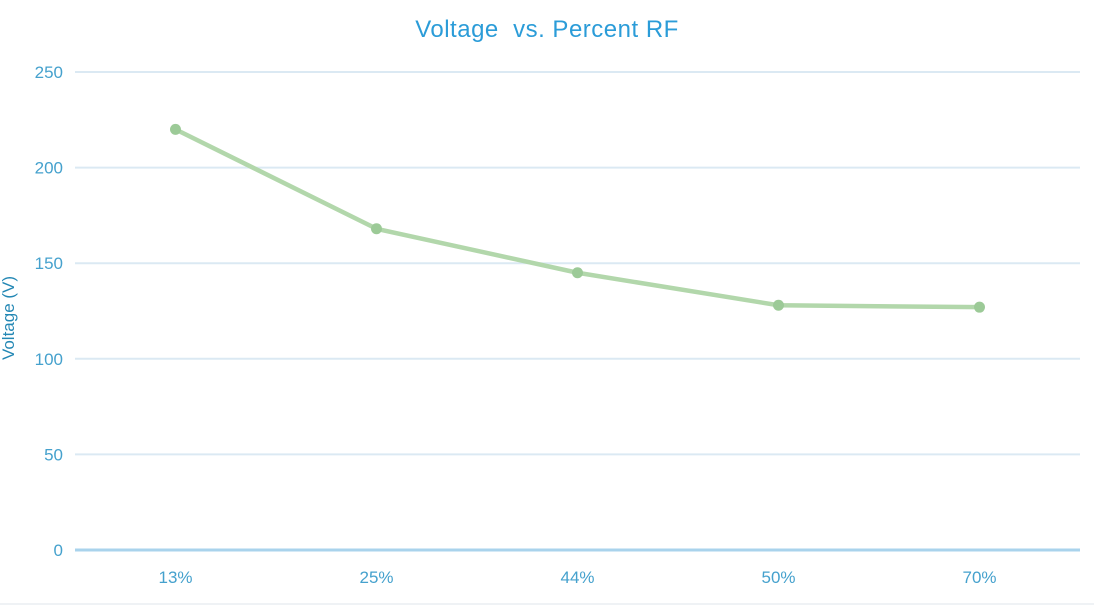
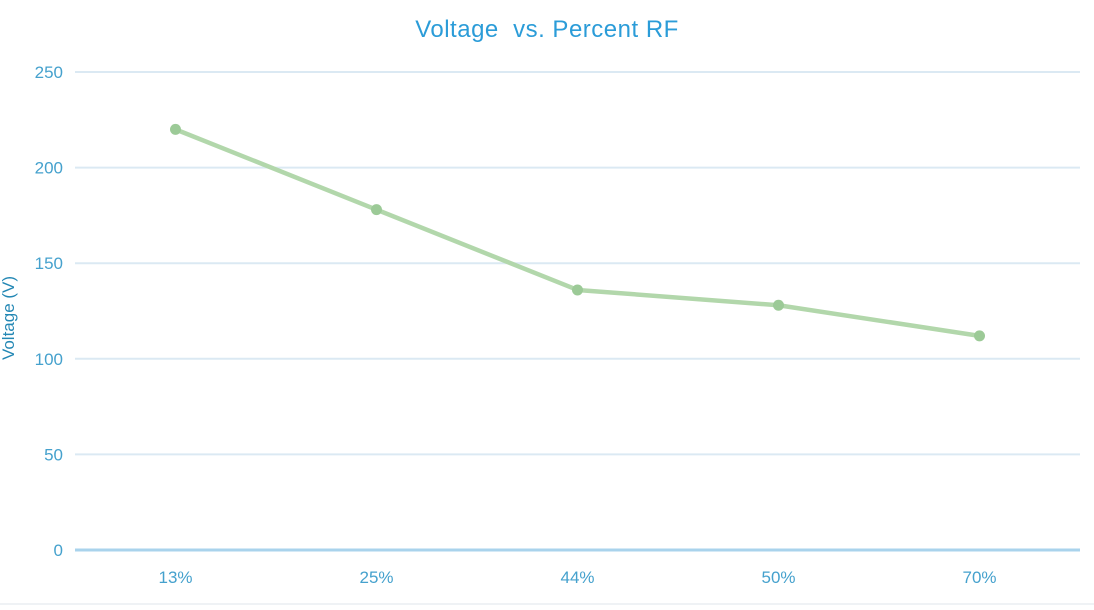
25%: 168 -> 178
44%: 145 -> 136
70%: 127 -> 112
